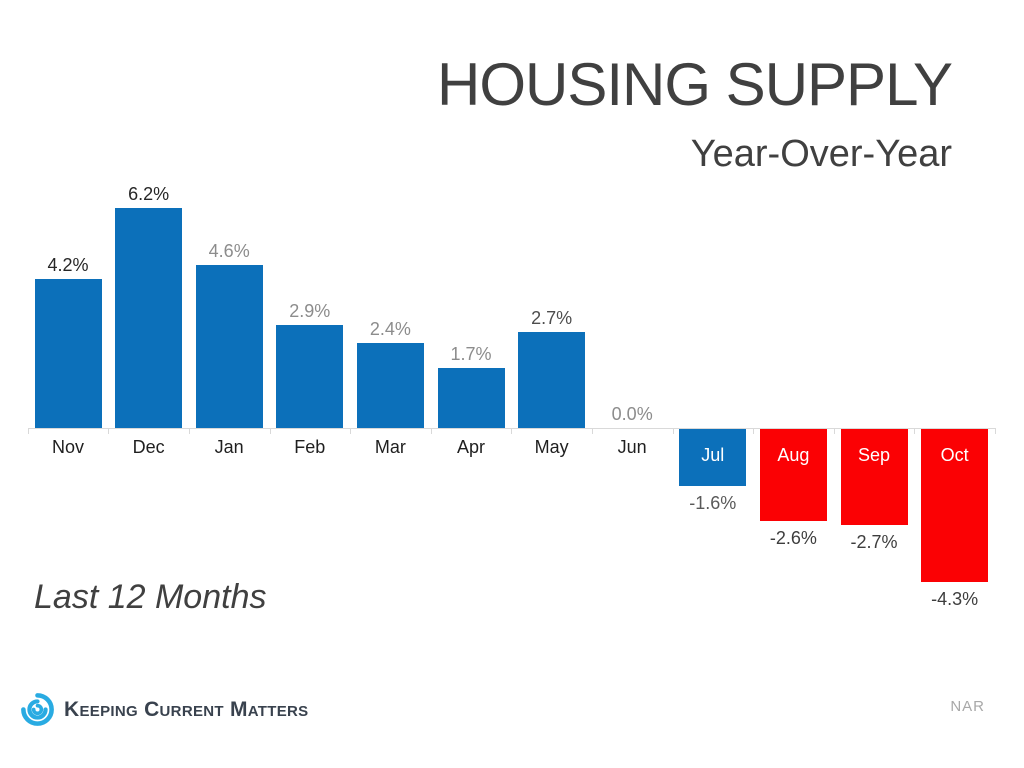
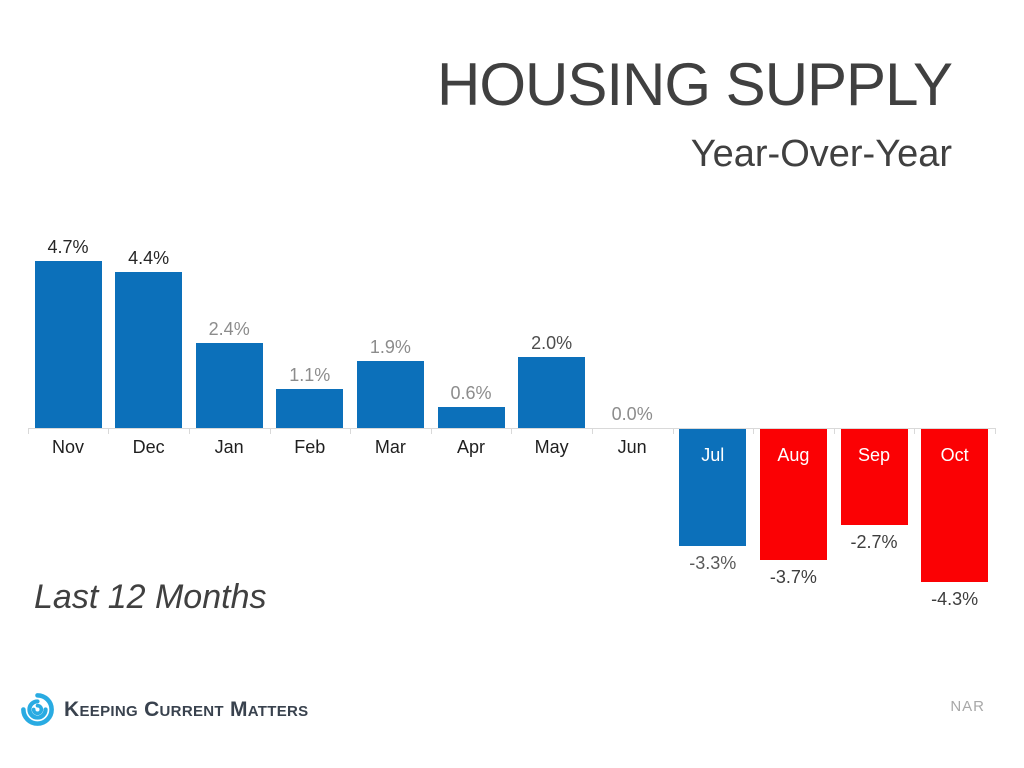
Nov: 4.2% -> 4.7%
Dec: 6.2% -> 4.4%
Jan: 4.6% -> 2.4%
Feb: 2.9% -> 1.1%
Mar: 2.4% -> 1.9%
Apr: 1.7% -> 0.6%
May: 2.7% -> 2.0%
Jul: -1.6% -> -3.3%
Aug: -2.6% -> -3.7%
